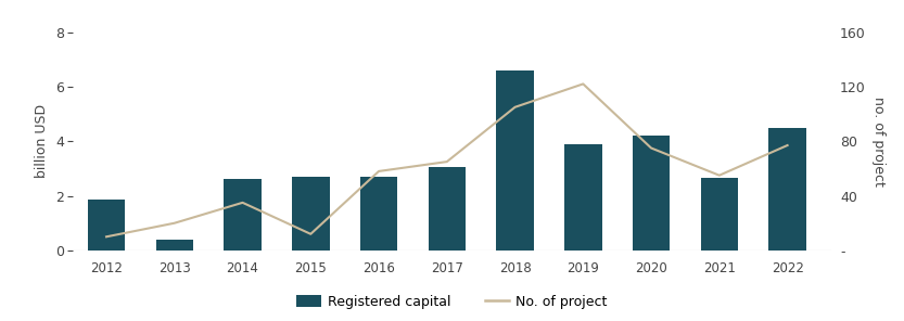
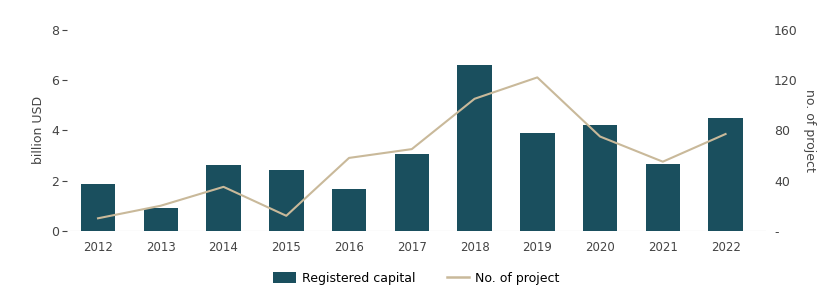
Registered capital/2013: 0.40 -> 0.90
Registered capital/2015: 2.70 -> 2.40
Registered capital/2016: 2.70 -> 1.65
